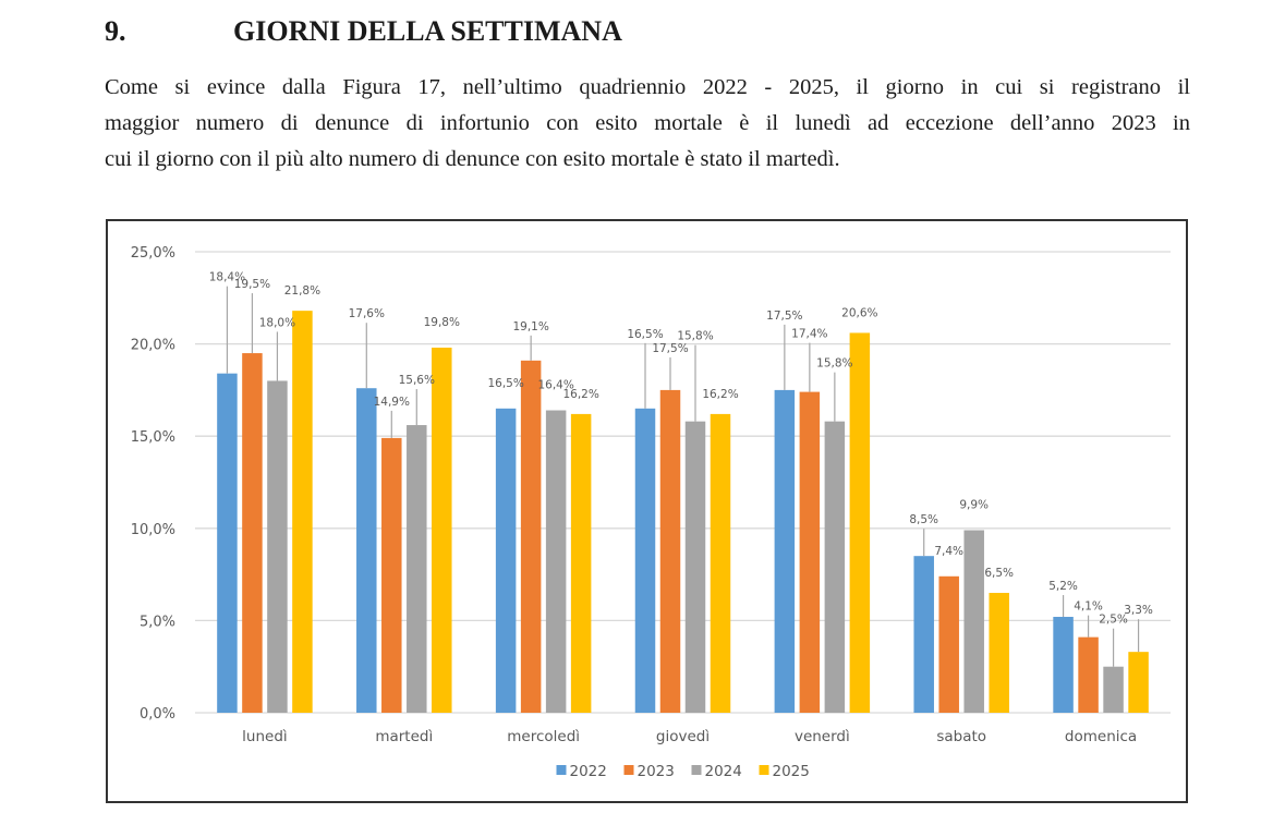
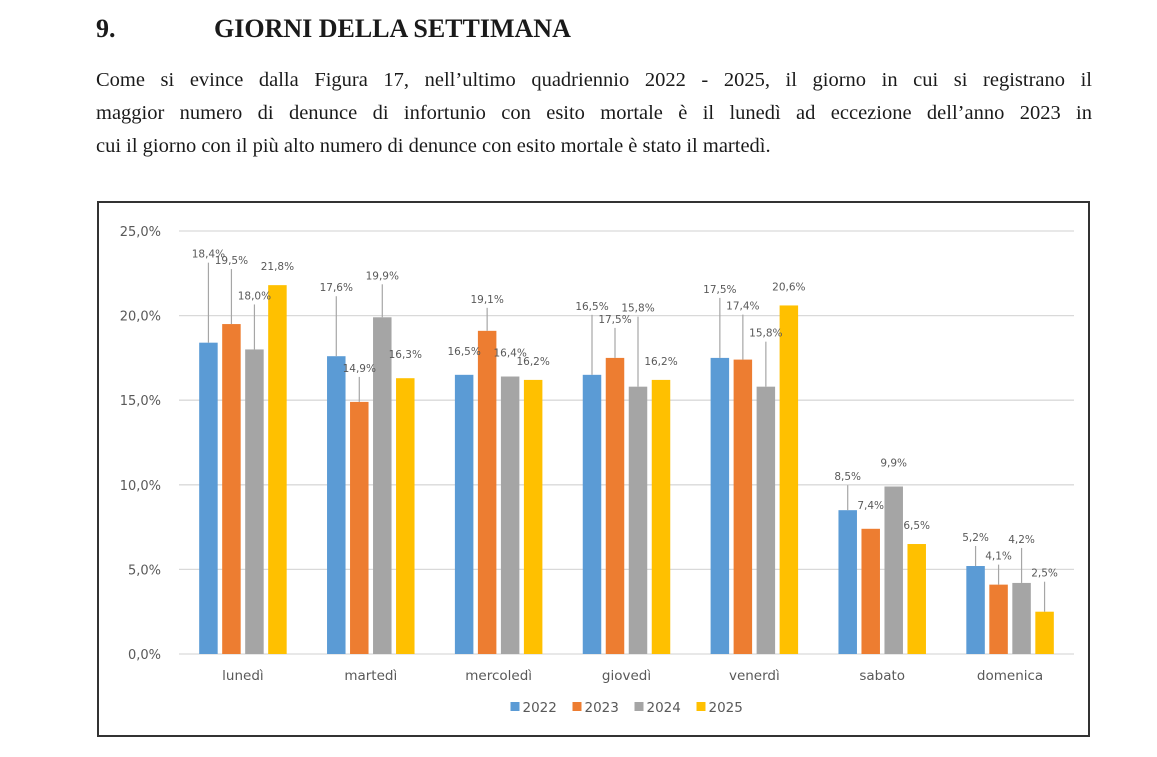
2024/martedì: 15,6% -> 19,9%
2025/martedì: 19,8% -> 16,3%
2024/domenica: 2,5% -> 4,2%
2025/domenica: 3,3% -> 2,5%
